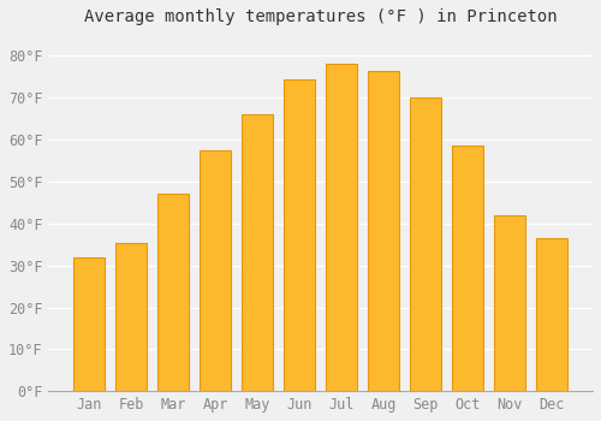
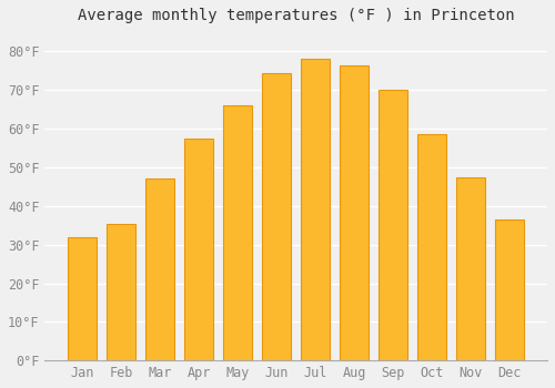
Nov: 42.0°F -> 47.5°F
